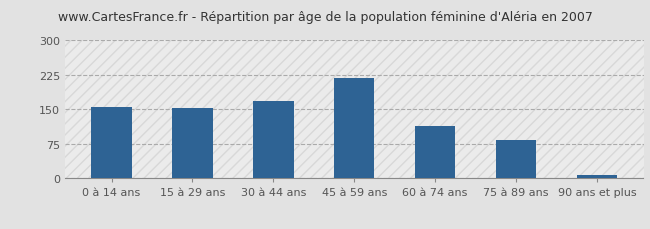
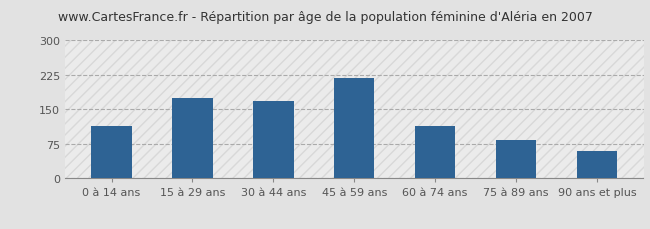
0 à 14 ans: 155 -> 115
15 à 29 ans: 153 -> 175
90 ans et plus: 8 -> 60
